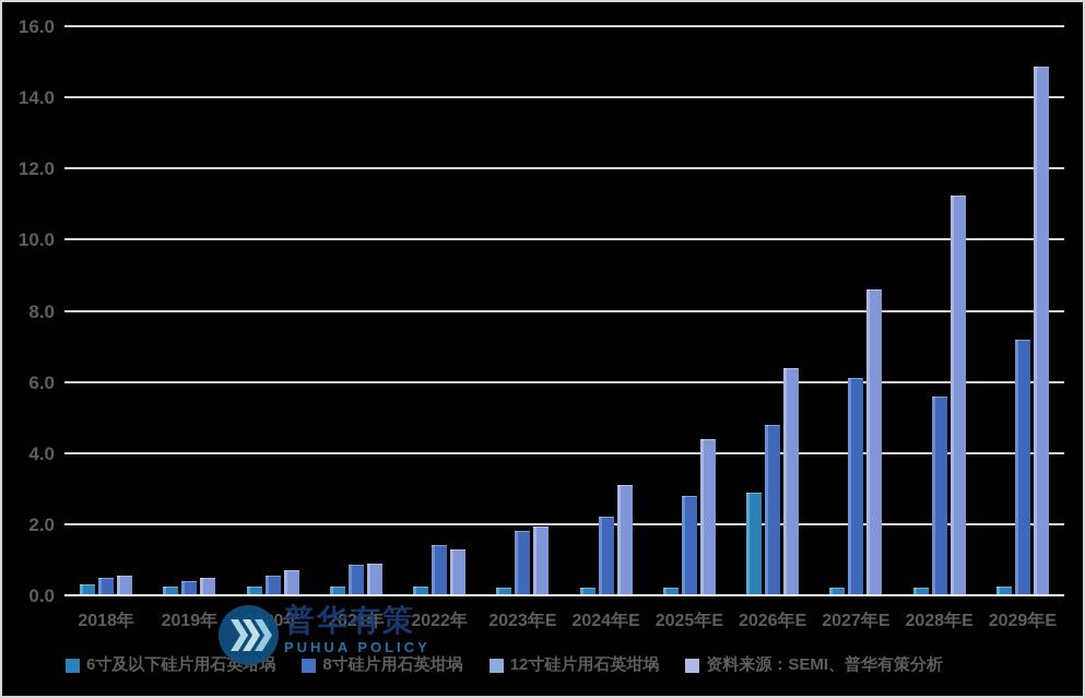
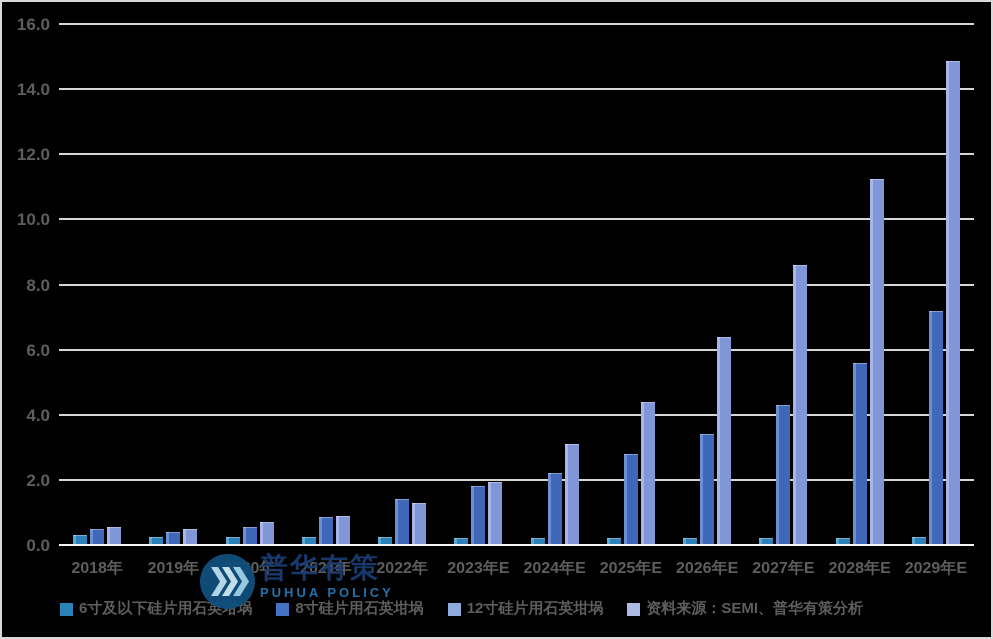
6寸及以下硅片用石英坩埚/2026年E: 2.9 -> 0.2
8寸硅片用石英坩埚/2026年E: 4.8 -> 3.4
8寸硅片用石英坩埚/2027年E: 6.1 -> 4.3
